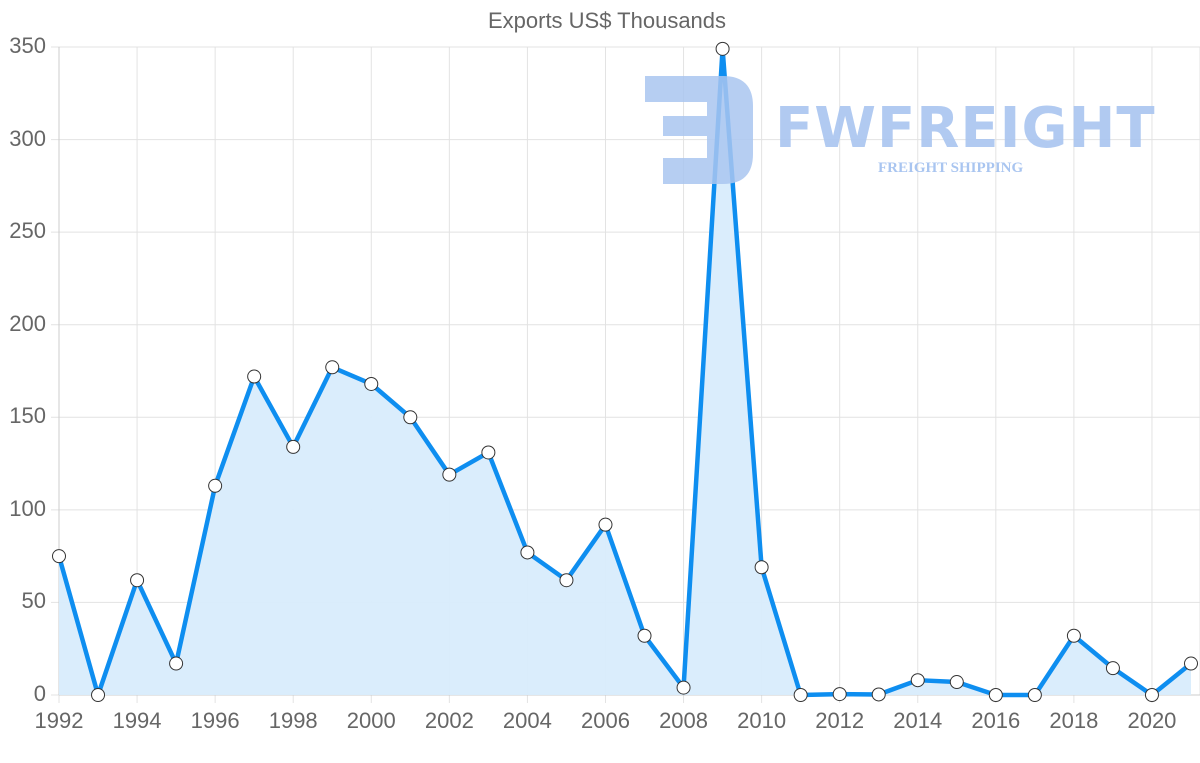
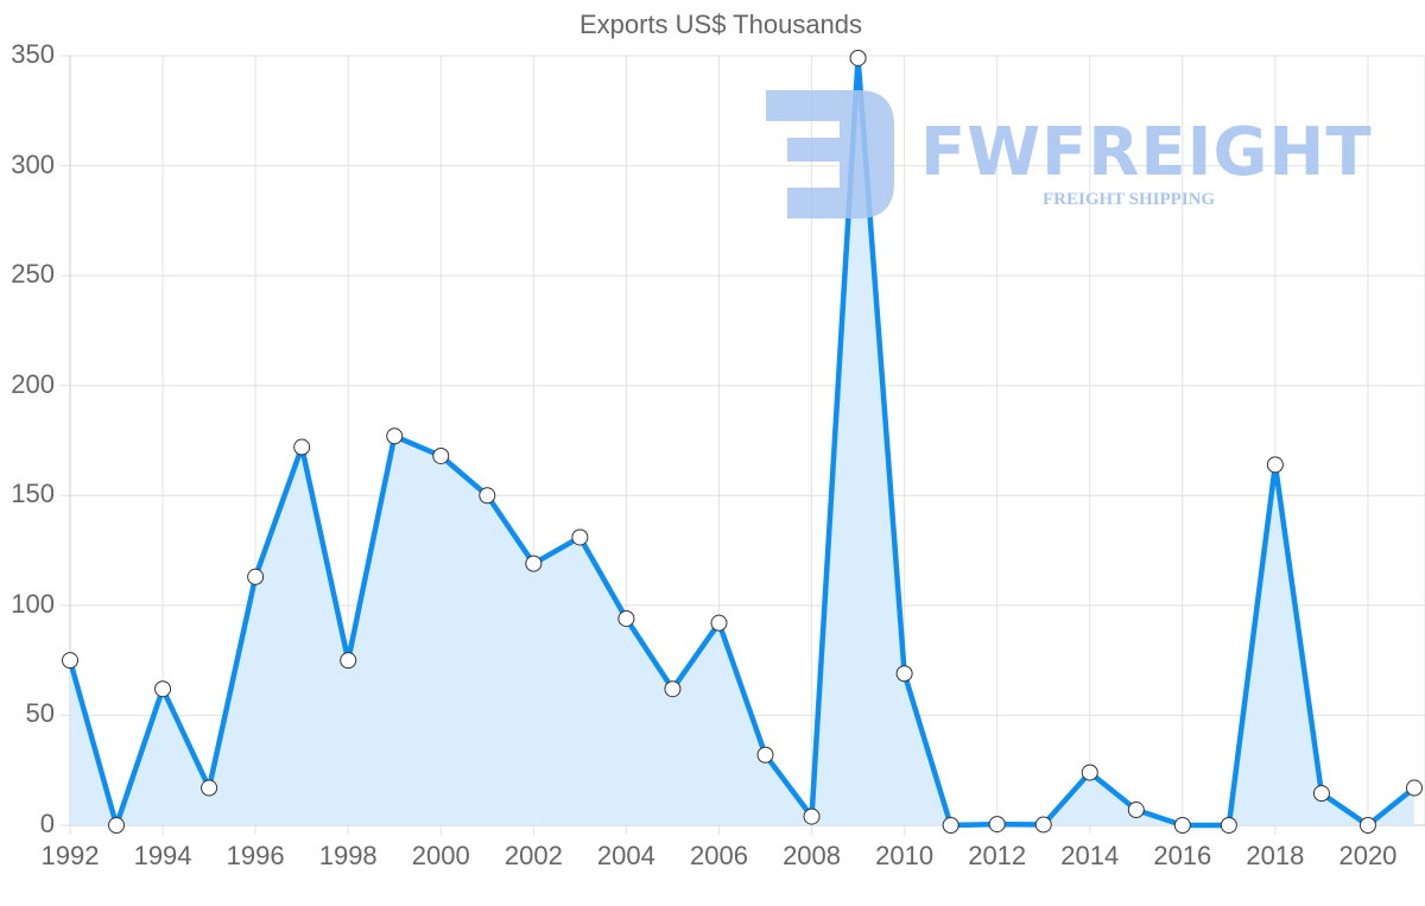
1998: 134 -> 75
2004: 77 -> 94
2014: 8 -> 24
2018: 32 -> 164
